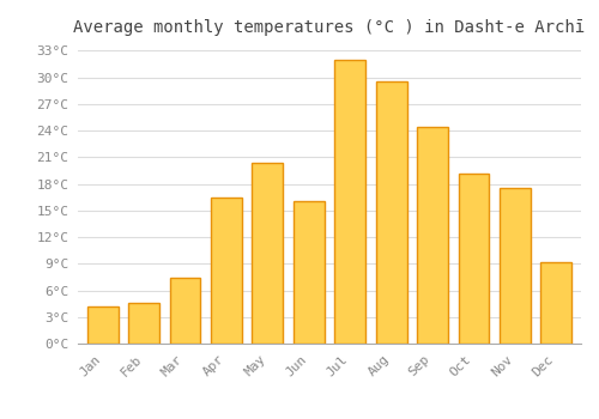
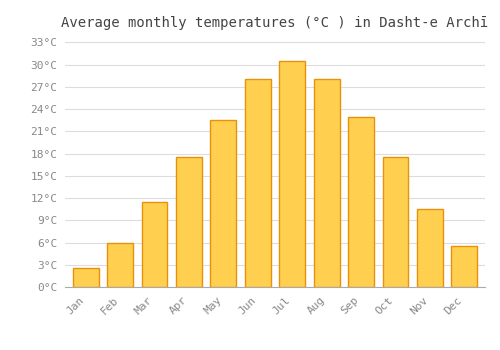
Jan: 4.2°C -> 2.5°C
Feb: 4.6°C -> 6.0°C
Mar: 7.4°C -> 11.5°C
Apr: 16.4°C -> 17.5°C
May: 20.4°C -> 22.5°C
Jun: 16.0°C -> 28.0°C
Jul: 32.0°C -> 30.5°C
Aug: 29.6°C -> 28.0°C
Sep: 24.4°C -> 23.0°C
Oct: 19.2°C -> 17.5°C
Nov: 17.6°C -> 10.5°C
Dec: 9.2°C -> 5.5°C
